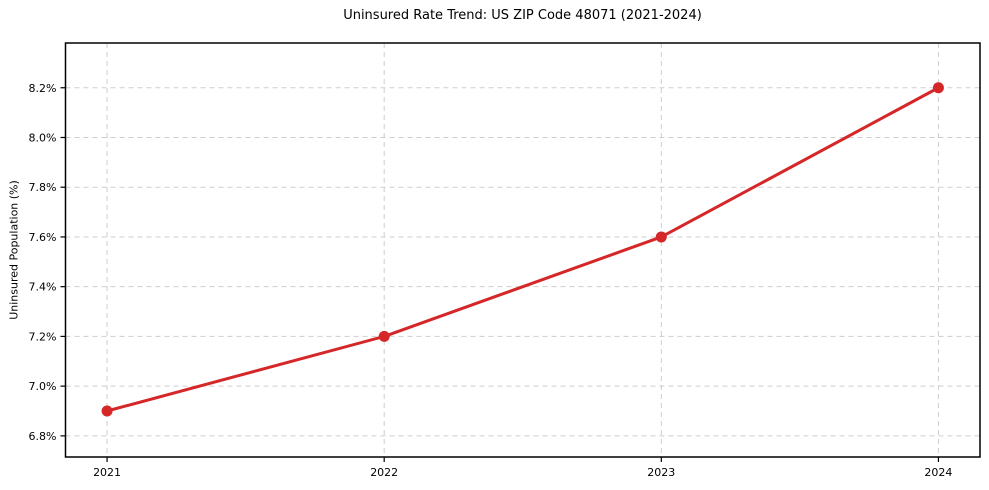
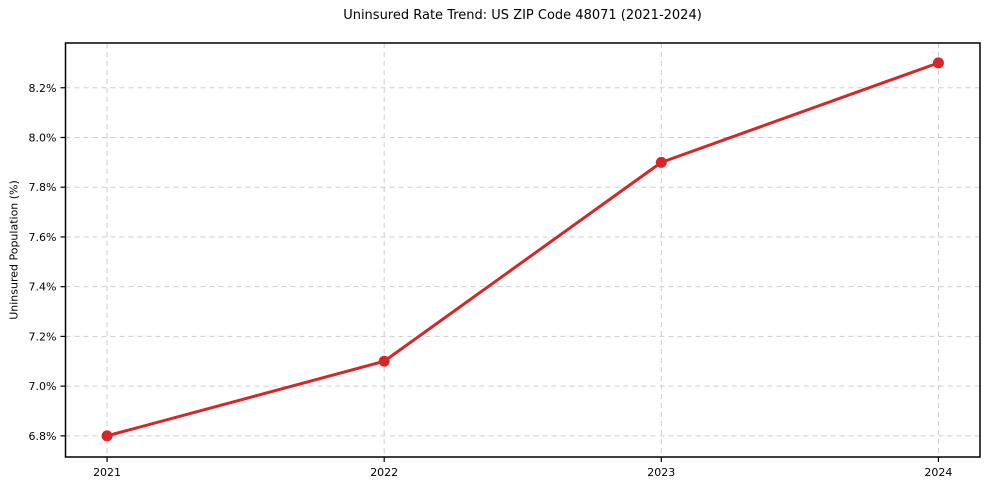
2021: 6.9% -> 6.8%
2022: 7.2% -> 7.1%
2023: 7.6% -> 7.9%
2024: 8.2% -> 8.3%
